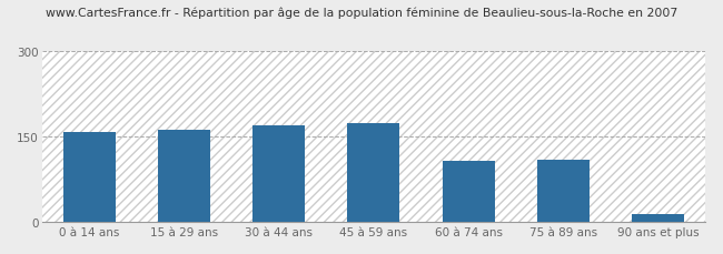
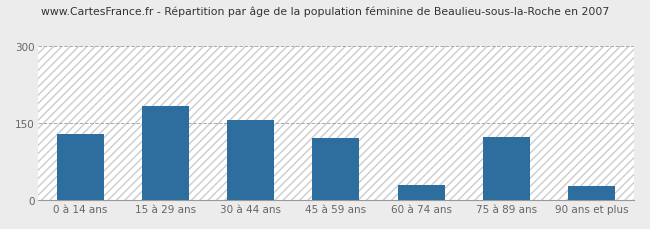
0 à 14 ans: 158 -> 128
15 à 29 ans: 161 -> 182
30 à 44 ans: 168 -> 156
45 à 59 ans: 173 -> 120
60 à 74 ans: 107 -> 28
75 à 89 ans: 109 -> 122
90 ans et plus: 13 -> 26
